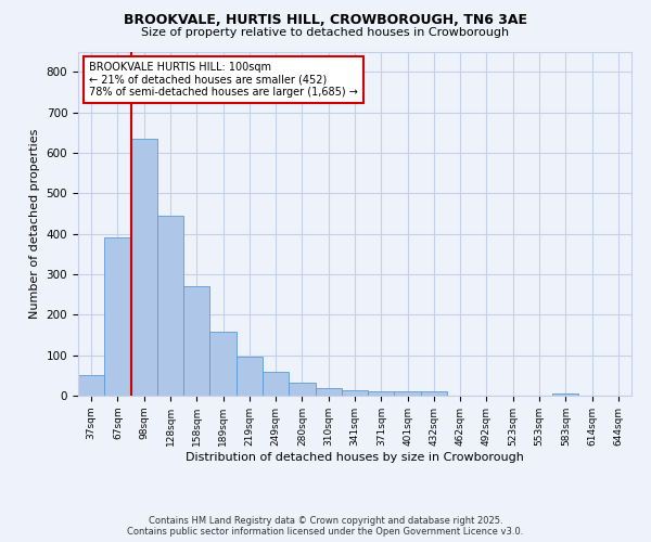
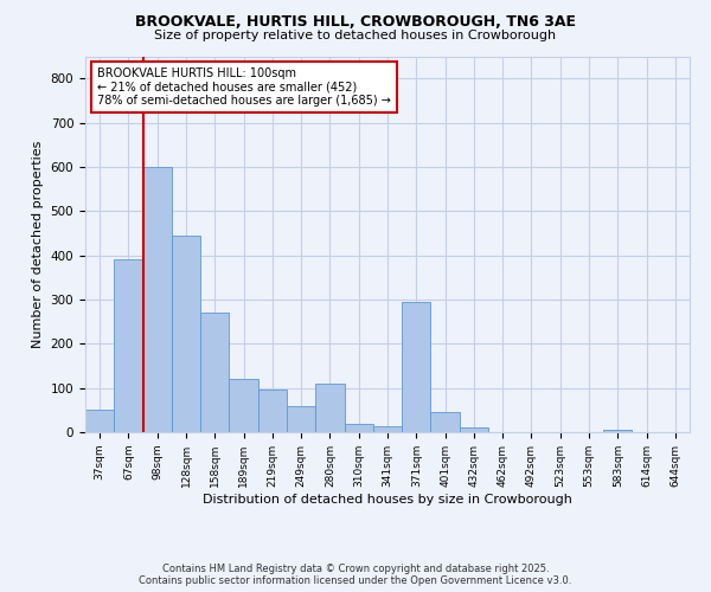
98sqm: 635 -> 600
189sqm: 157 -> 120
280sqm: 32 -> 110
371sqm: 10 -> 295
401sqm: 10 -> 45
